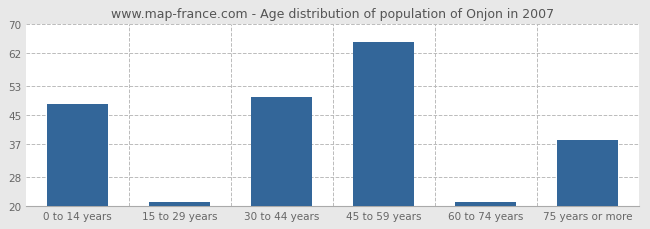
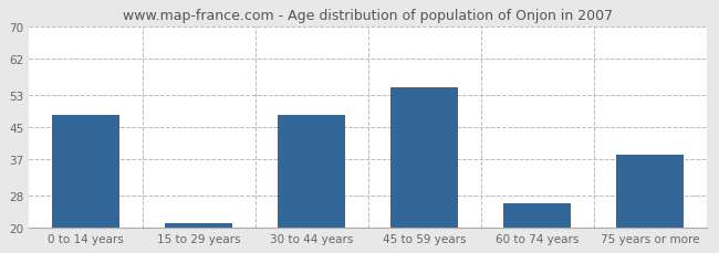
30 to 44 years: 50 -> 48
45 to 59 years: 65 -> 55
60 to 74 years: 21 -> 26
